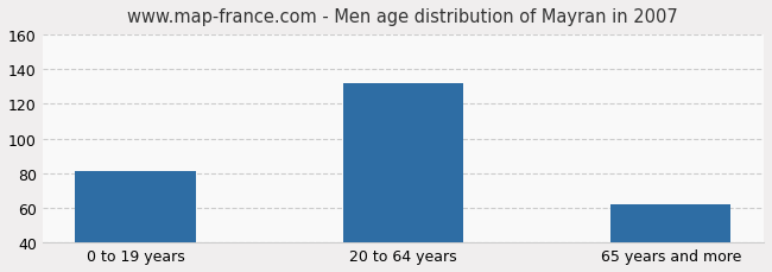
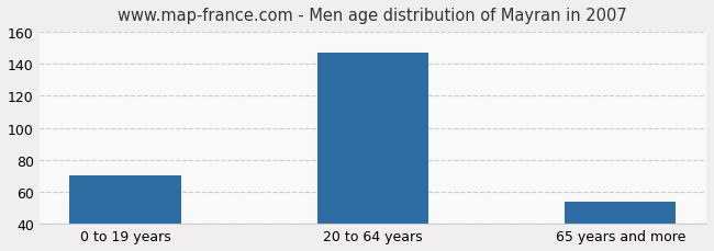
0 to 19 years: 81 -> 70
20 to 64 years: 132 -> 147
65 years and more: 62 -> 54
